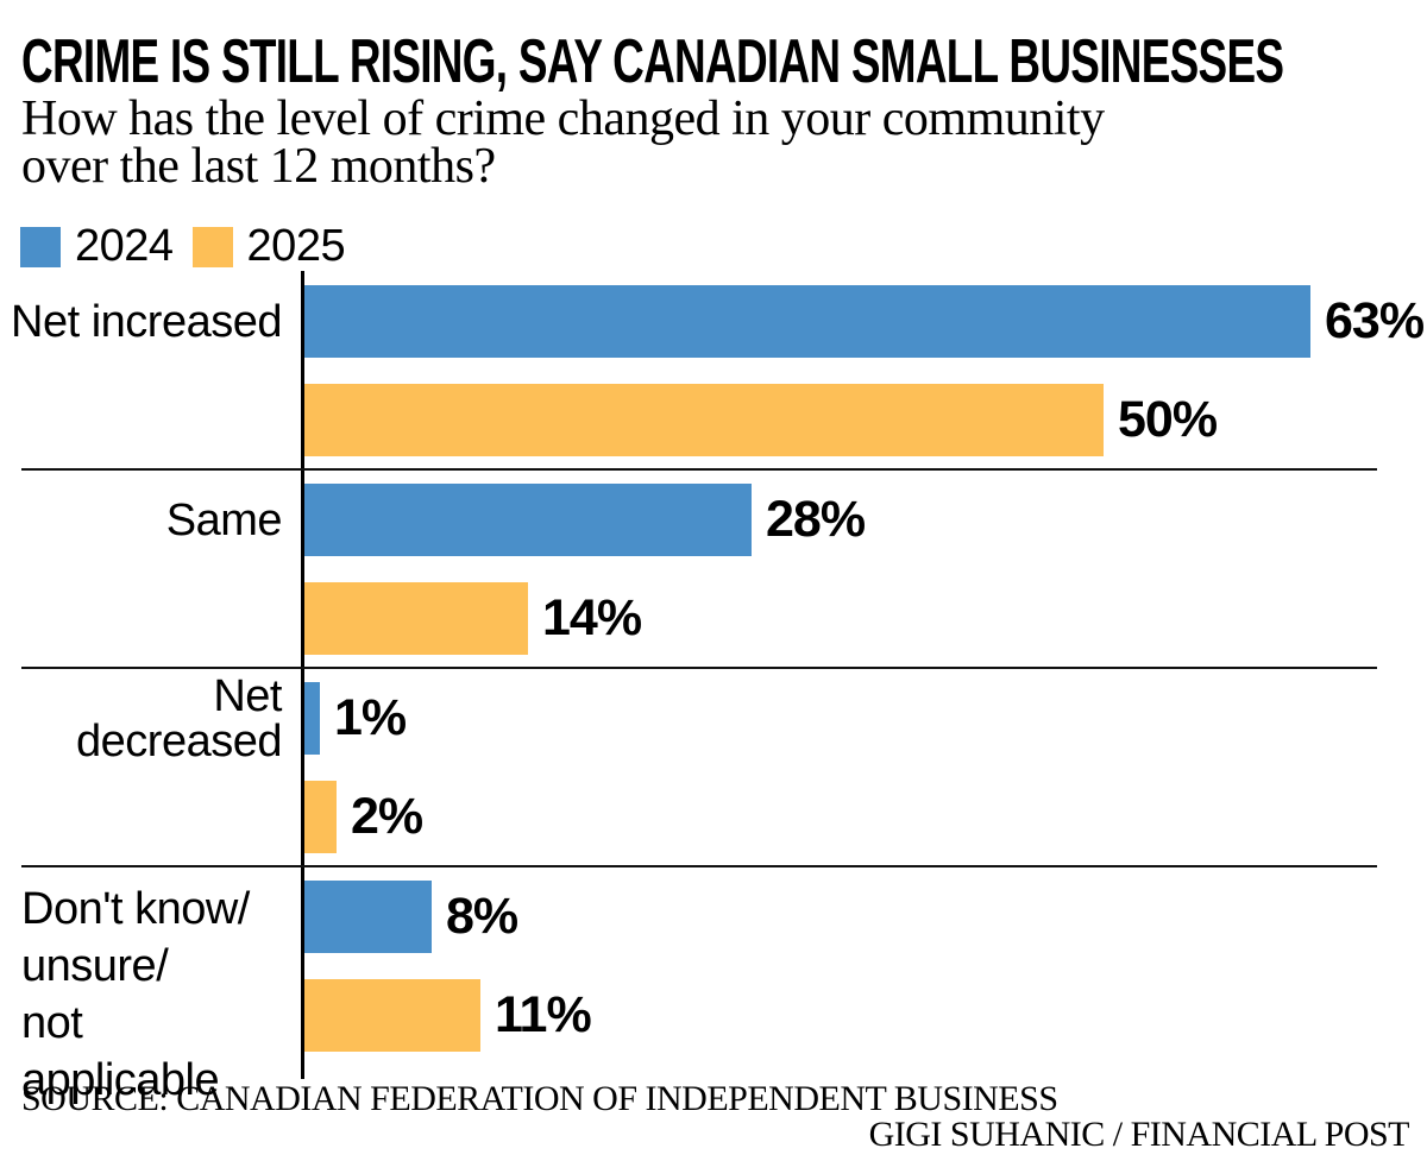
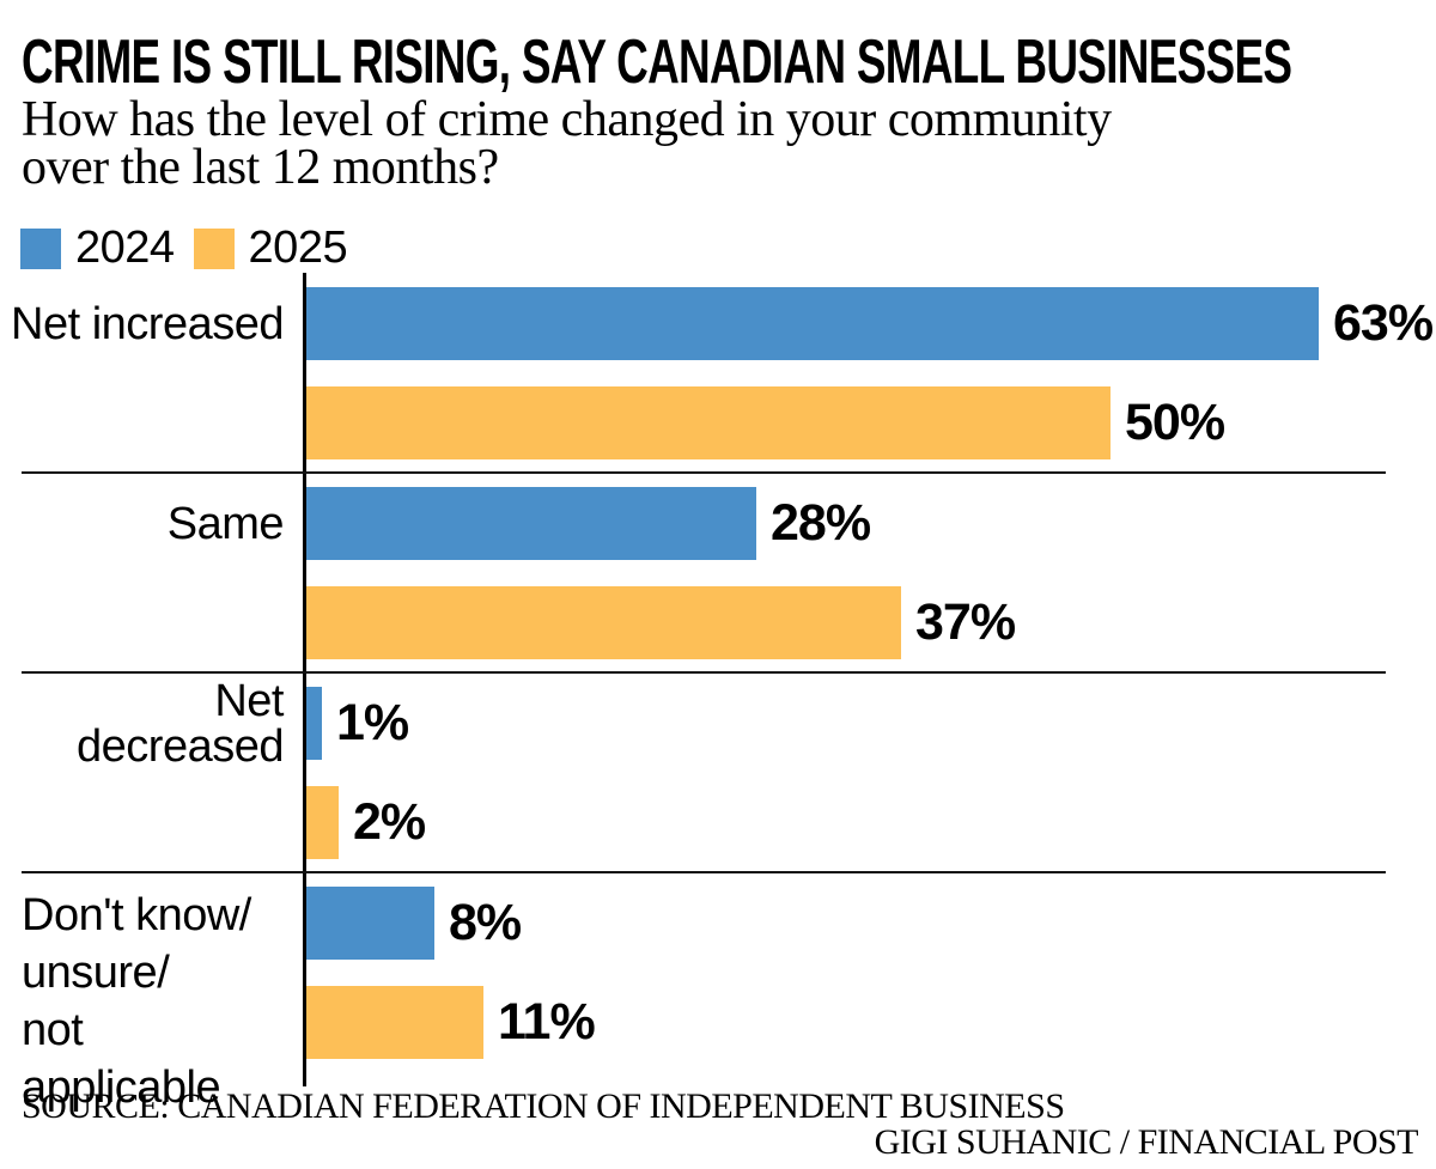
2025/Same: 14% -> 37%
